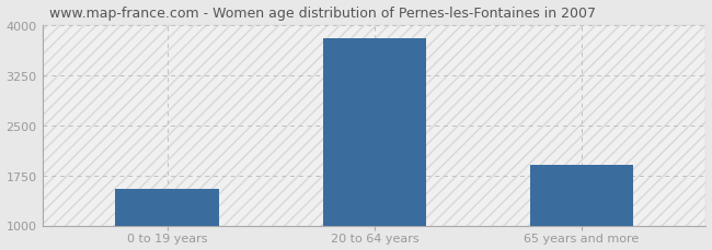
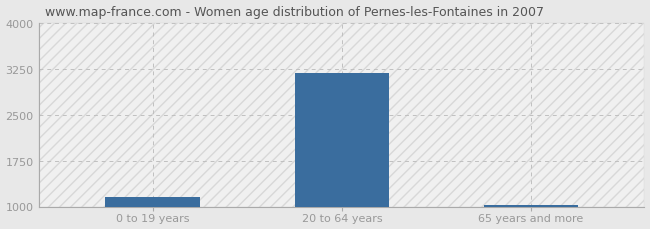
0 to 19 years: 1540 -> 1150
20 to 64 years: 3800 -> 3180
65 years and more: 1900 -> 1020
